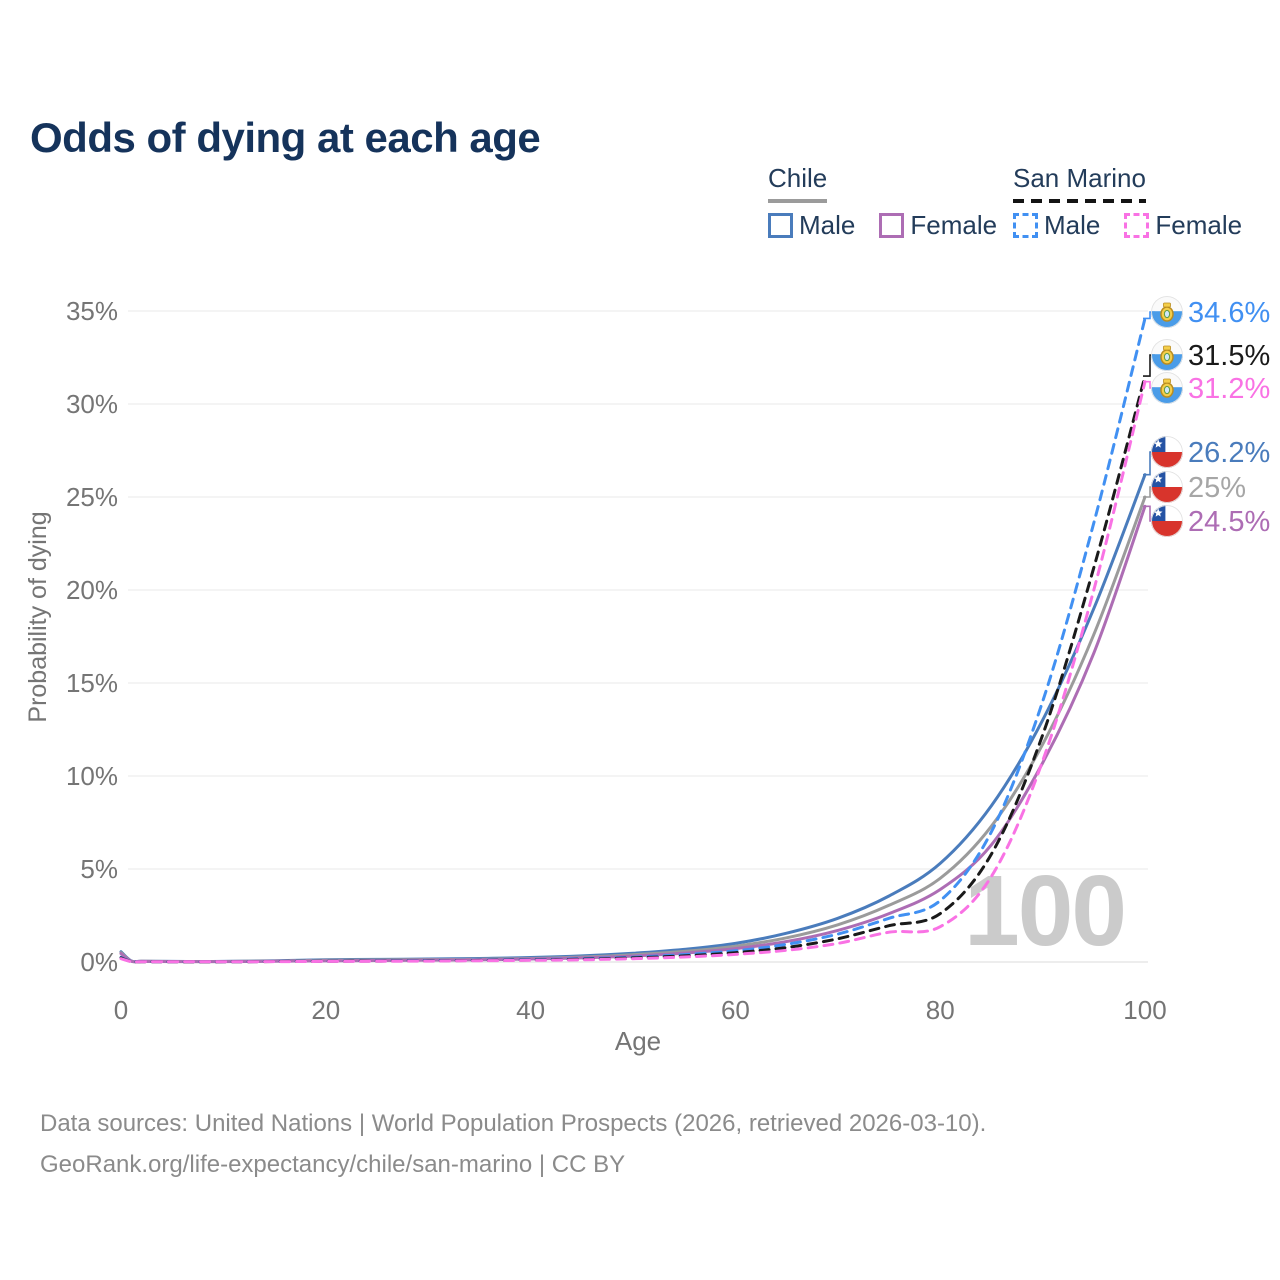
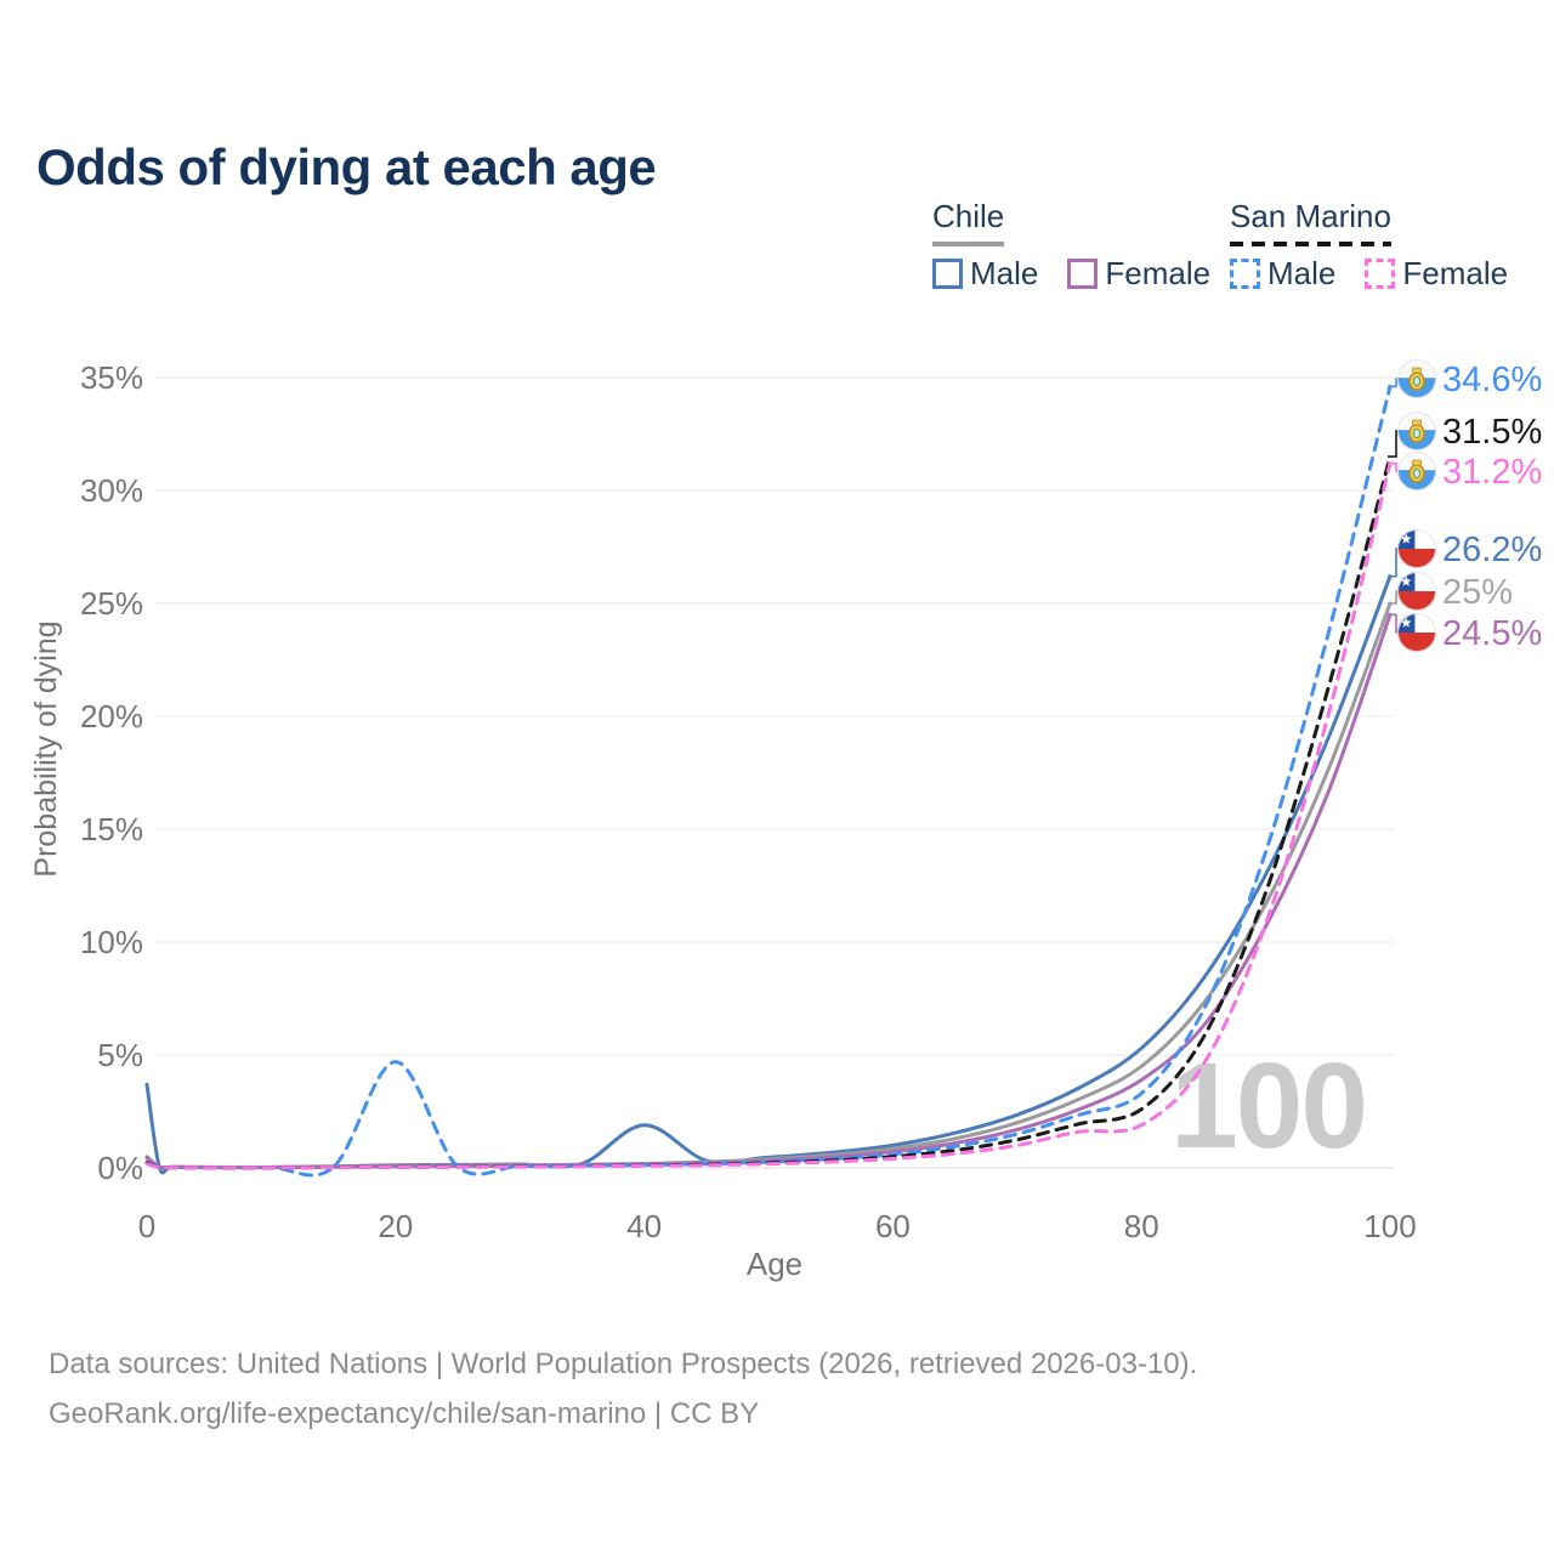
Chile Male/0: 0.6% -> 3.7%
San Marino Male/20: 0.1% -> 4.7%
Chile Male/40: 0.2% -> 1.9%
